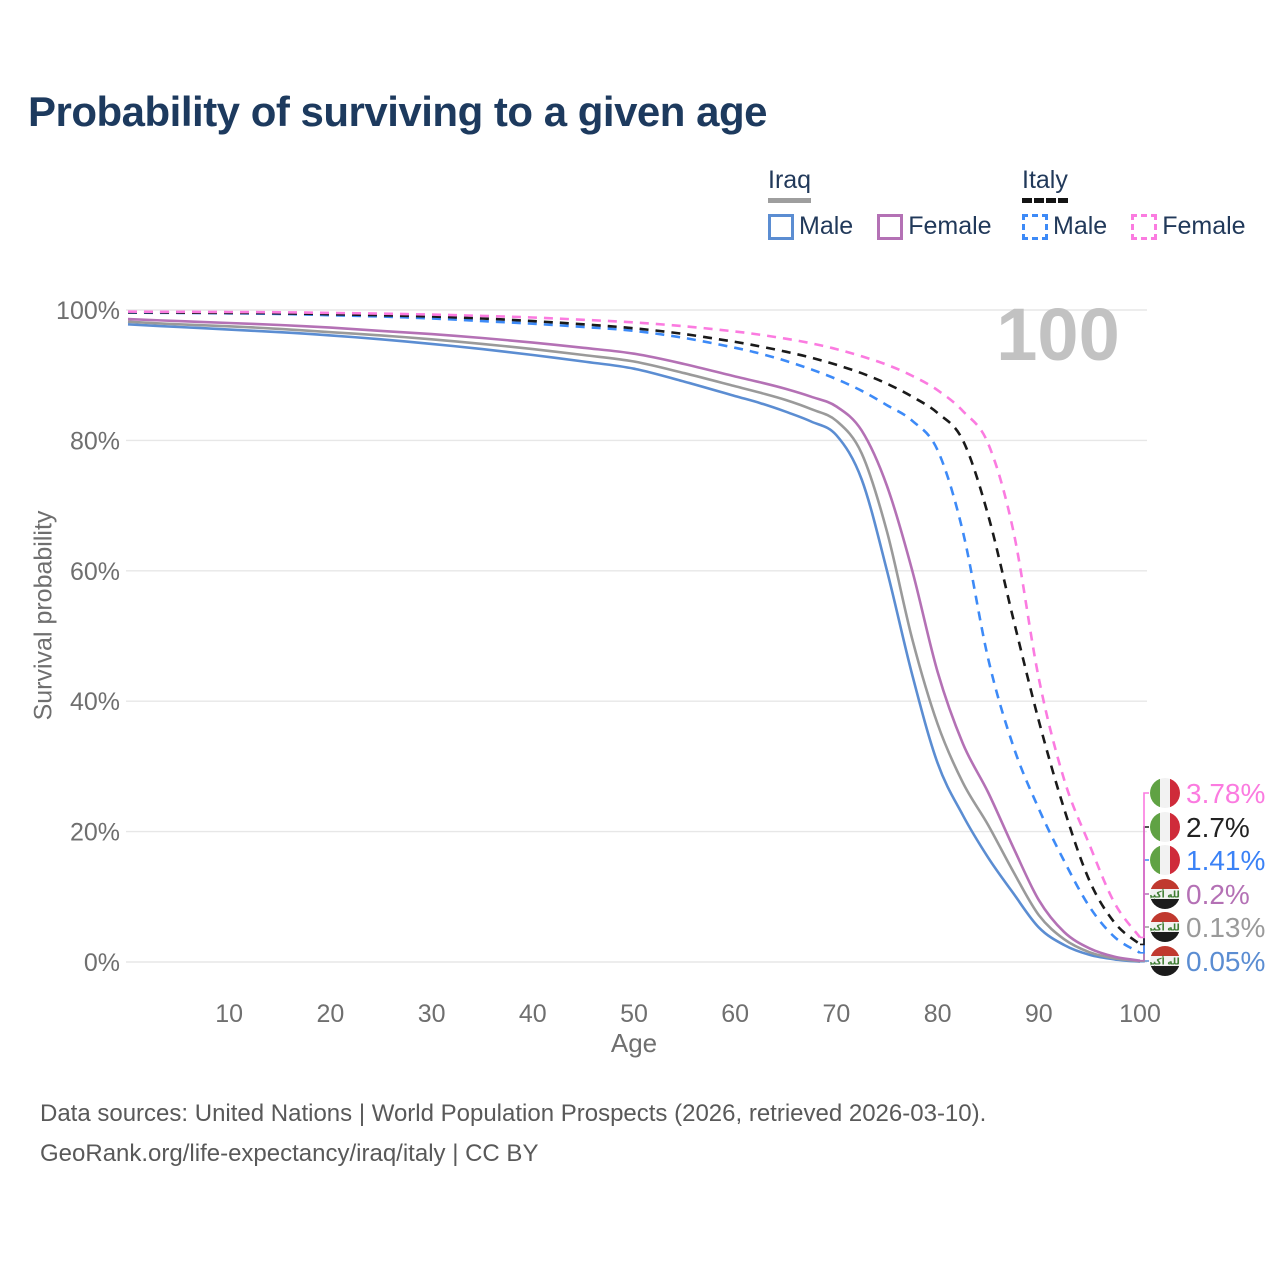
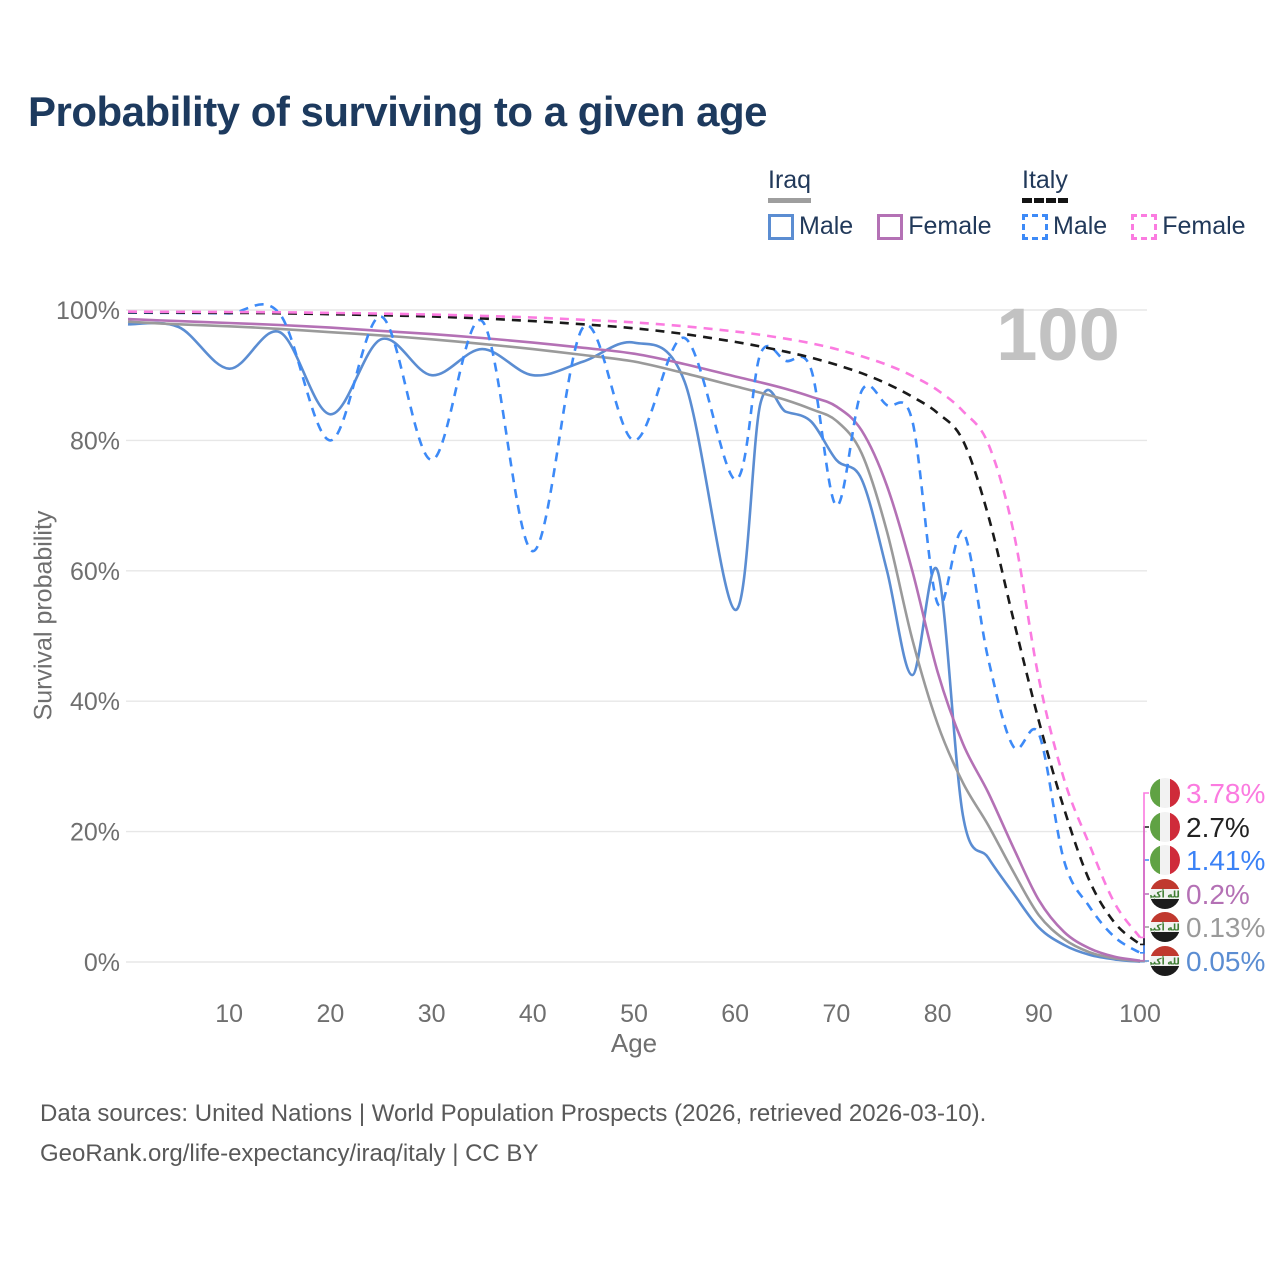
Iraq Male/10: 97% -> 91%
Iraq Male/20: 96% -> 84%
Italy Male/20: 99% -> 80%
Iraq Male/30: 95% -> 90%
Italy Male/30: 99% -> 77%
Iraq Male/40: 93% -> 90%
Italy Male/40: 98% -> 63%
Iraq Male/50: 91% -> 95%
Italy Male/50: 97% -> 80%
Iraq Male/60: 87% -> 54%
Italy Male/60: 94% -> 74%
Iraq Male/70: 81% -> 77%
Italy Male/70: 89% -> 70%
Iraq Male/80: 30% -> 60%
Italy Male/80: 78% -> 55%
Italy Male/90: 24% -> 35%
